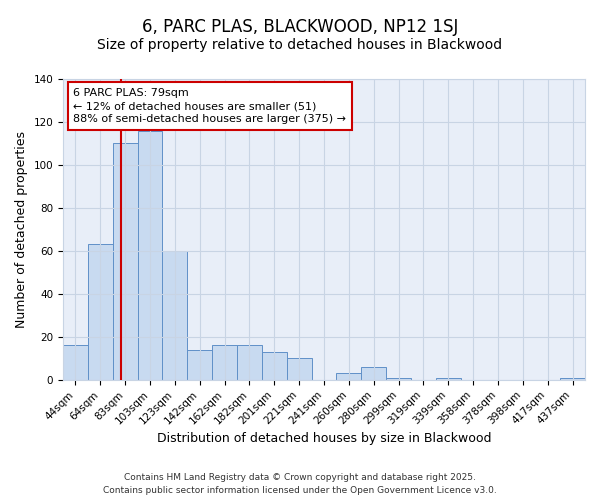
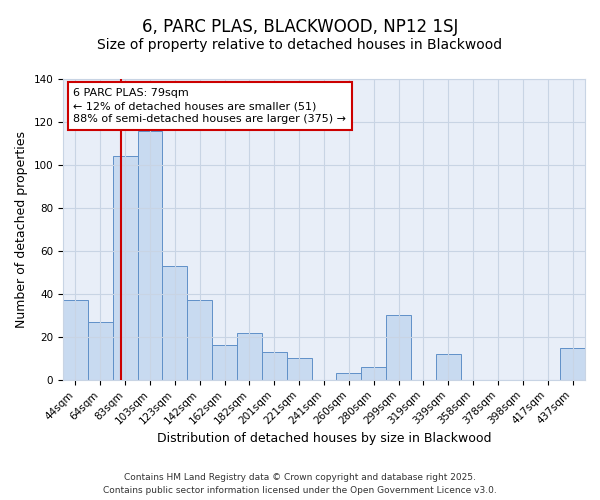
44sqm: 16 -> 37
64sqm: 63 -> 27
83sqm: 110 -> 104
123sqm: 60 -> 53
142sqm: 14 -> 37
182sqm: 16 -> 22
299sqm: 1 -> 30
339sqm: 1 -> 12
437sqm: 1 -> 15
